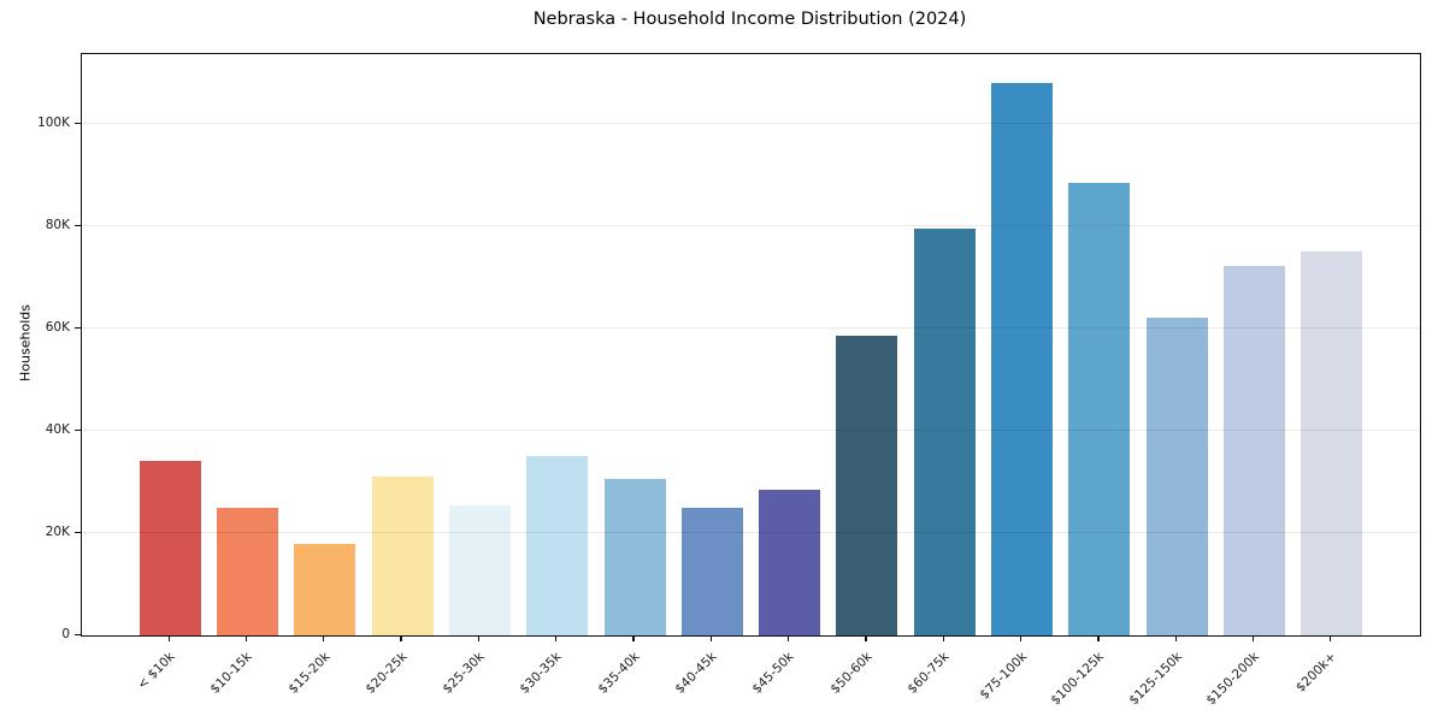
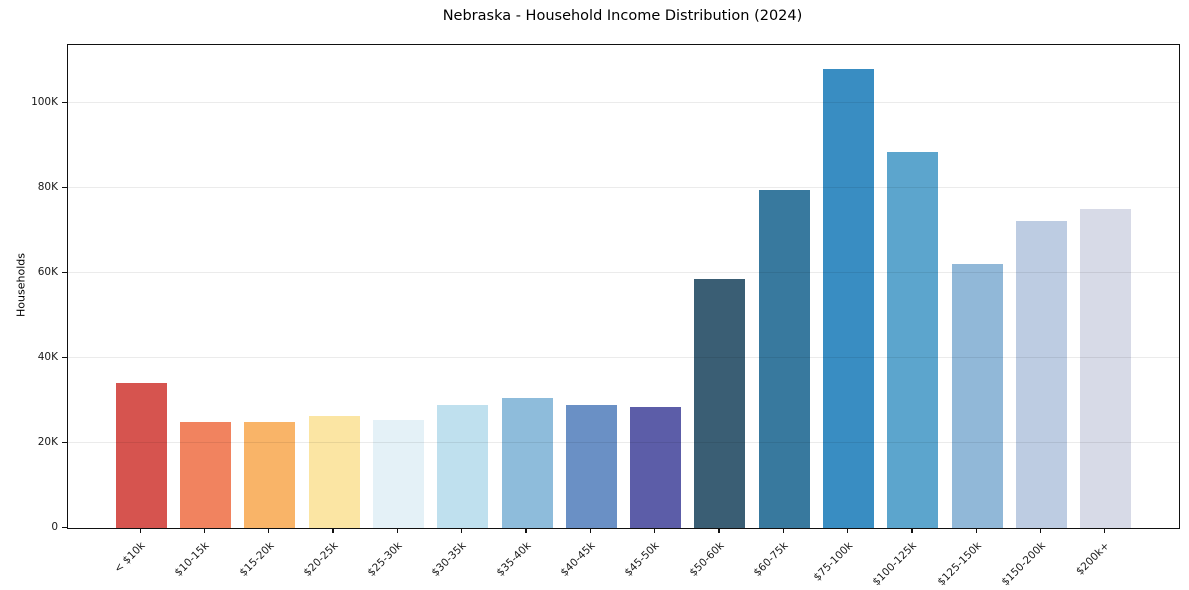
$15-20k: 18K -> 25K
$20-25k: 31K -> 26K
$30-35k: 35K -> 29K
$40-45k: 25K -> 29K
